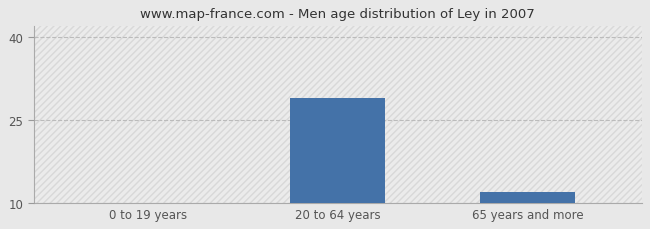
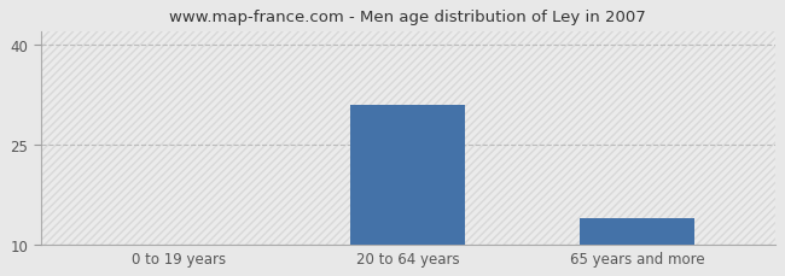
20 to 64 years: 29 -> 31
65 years and more: 12 -> 14
